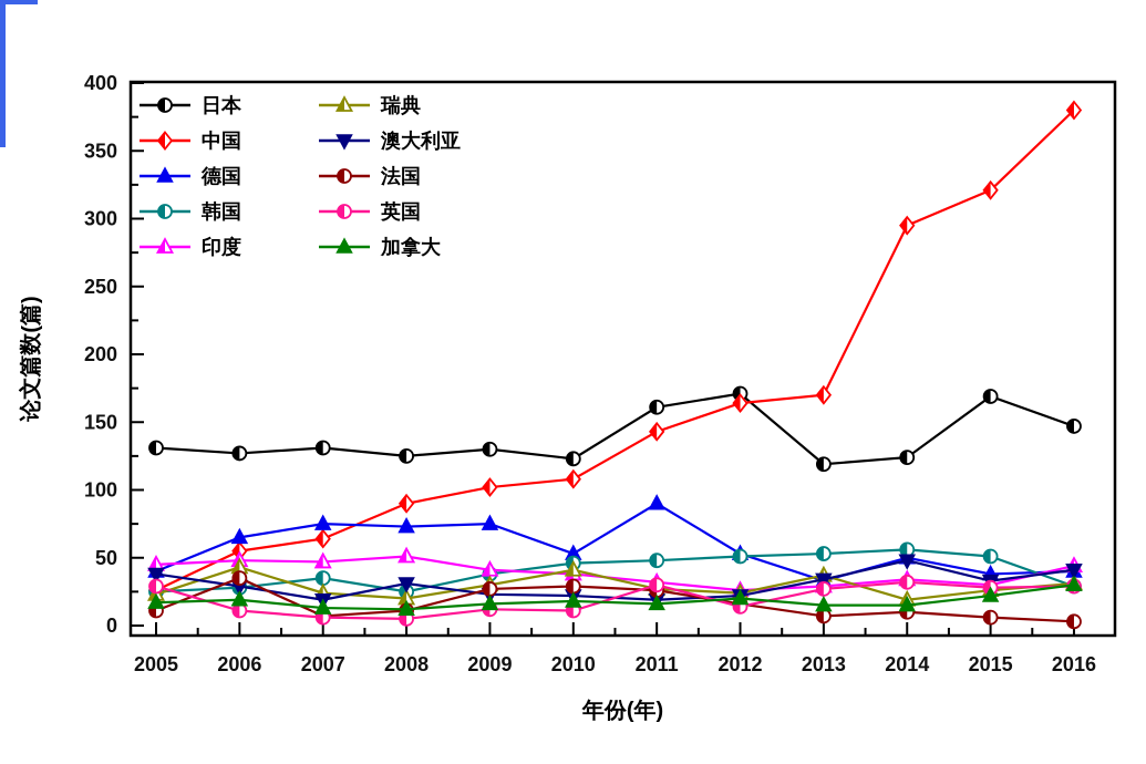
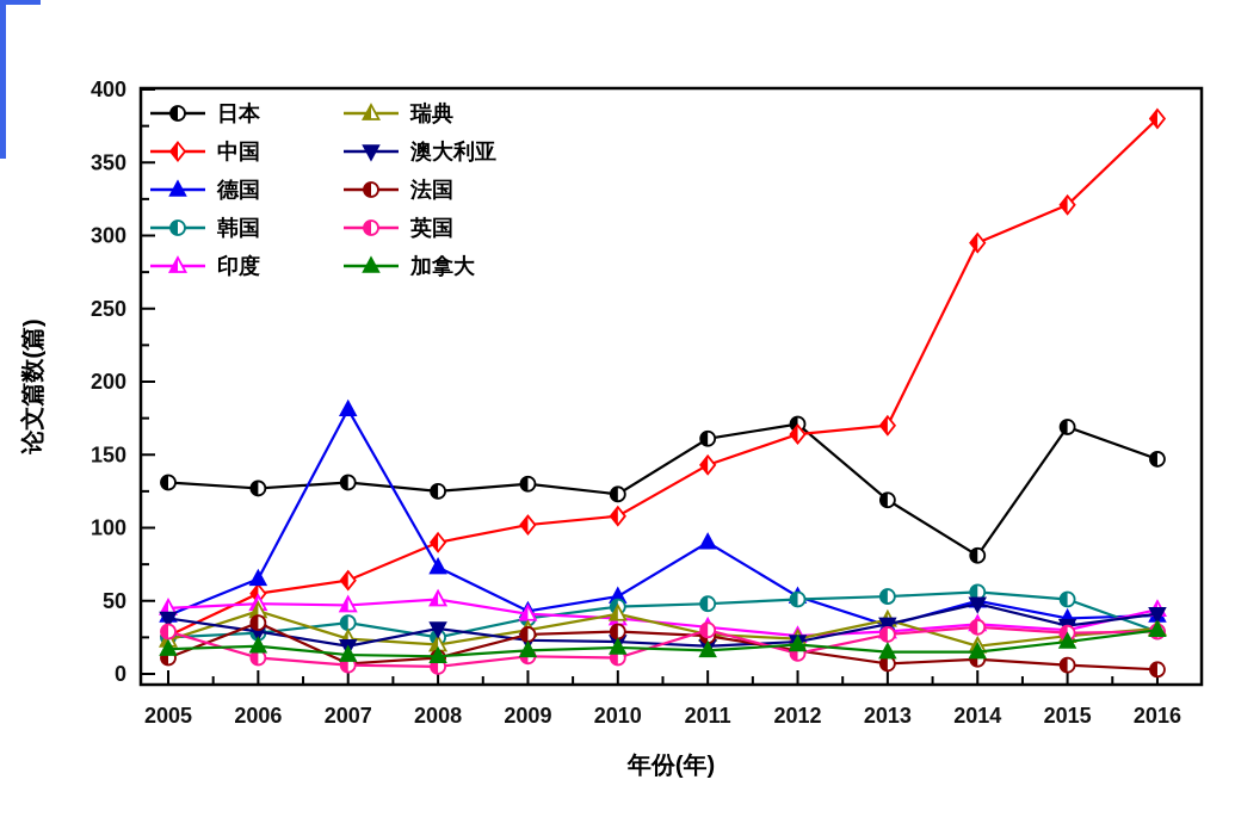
德国/2007: 75 -> 181
德国/2009: 75 -> 43
日本/2014: 124 -> 81
